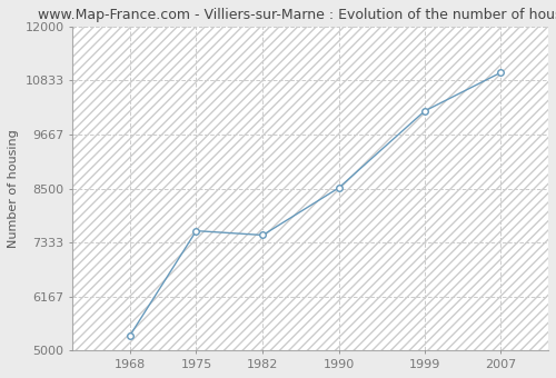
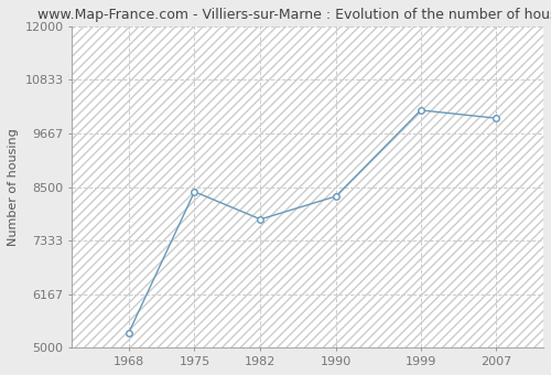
1975: 7590 -> 8400
1982: 7500 -> 7800
1990: 8520 -> 8300
2007: 11010 -> 10000
